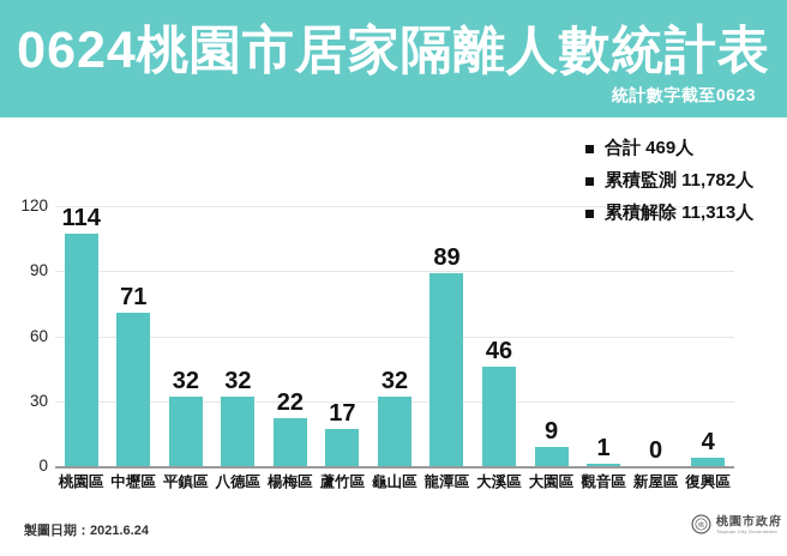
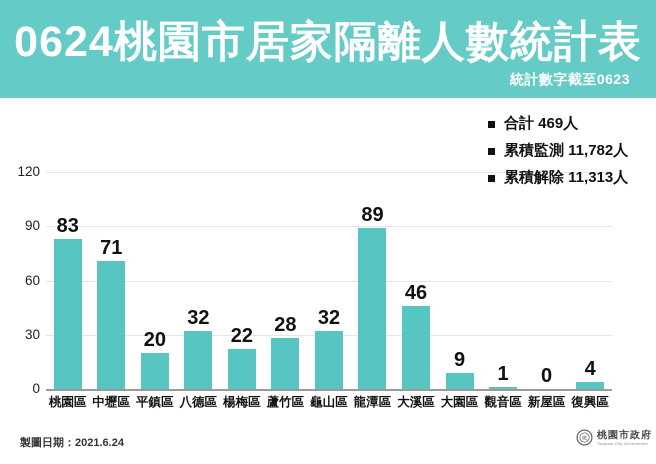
桃園區: 114 -> 83
平鎮區: 32 -> 20
蘆竹區: 17 -> 28
